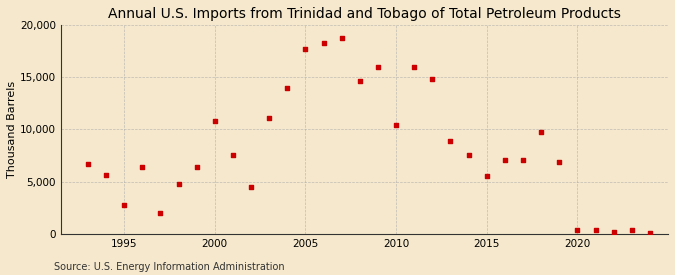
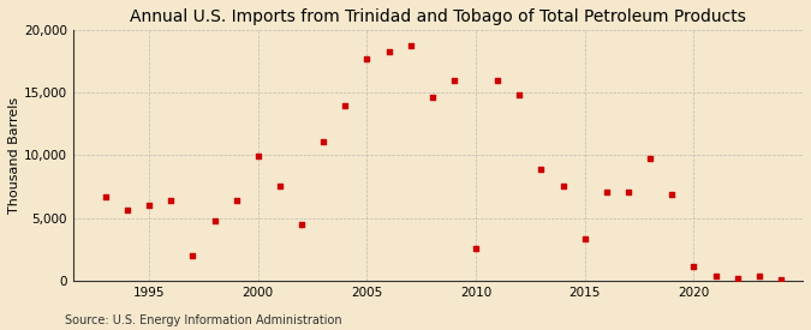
1995: 2,800 -> 6,000
2000: 10,800 -> 9,900
2010: 10,400 -> 2,600
2015: 5,500 -> 3,300
2020: 400 -> 1,100
